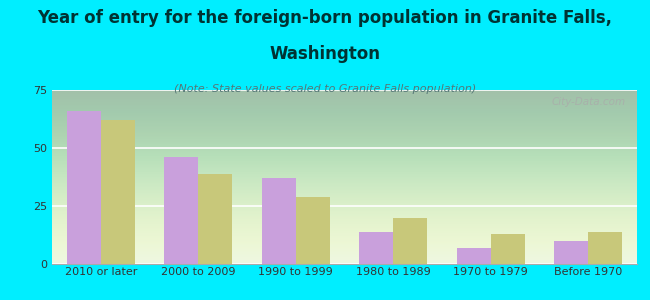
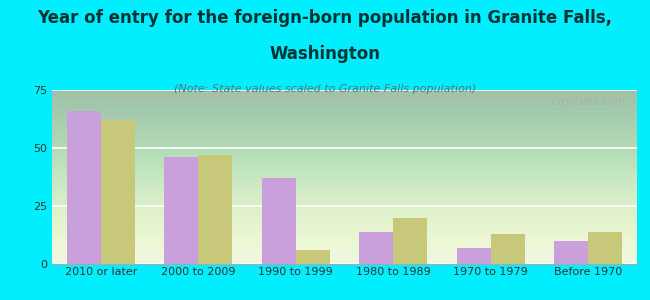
Washington/2000 to 2009: 39 -> 47
Washington/1990 to 1999: 29 -> 6
